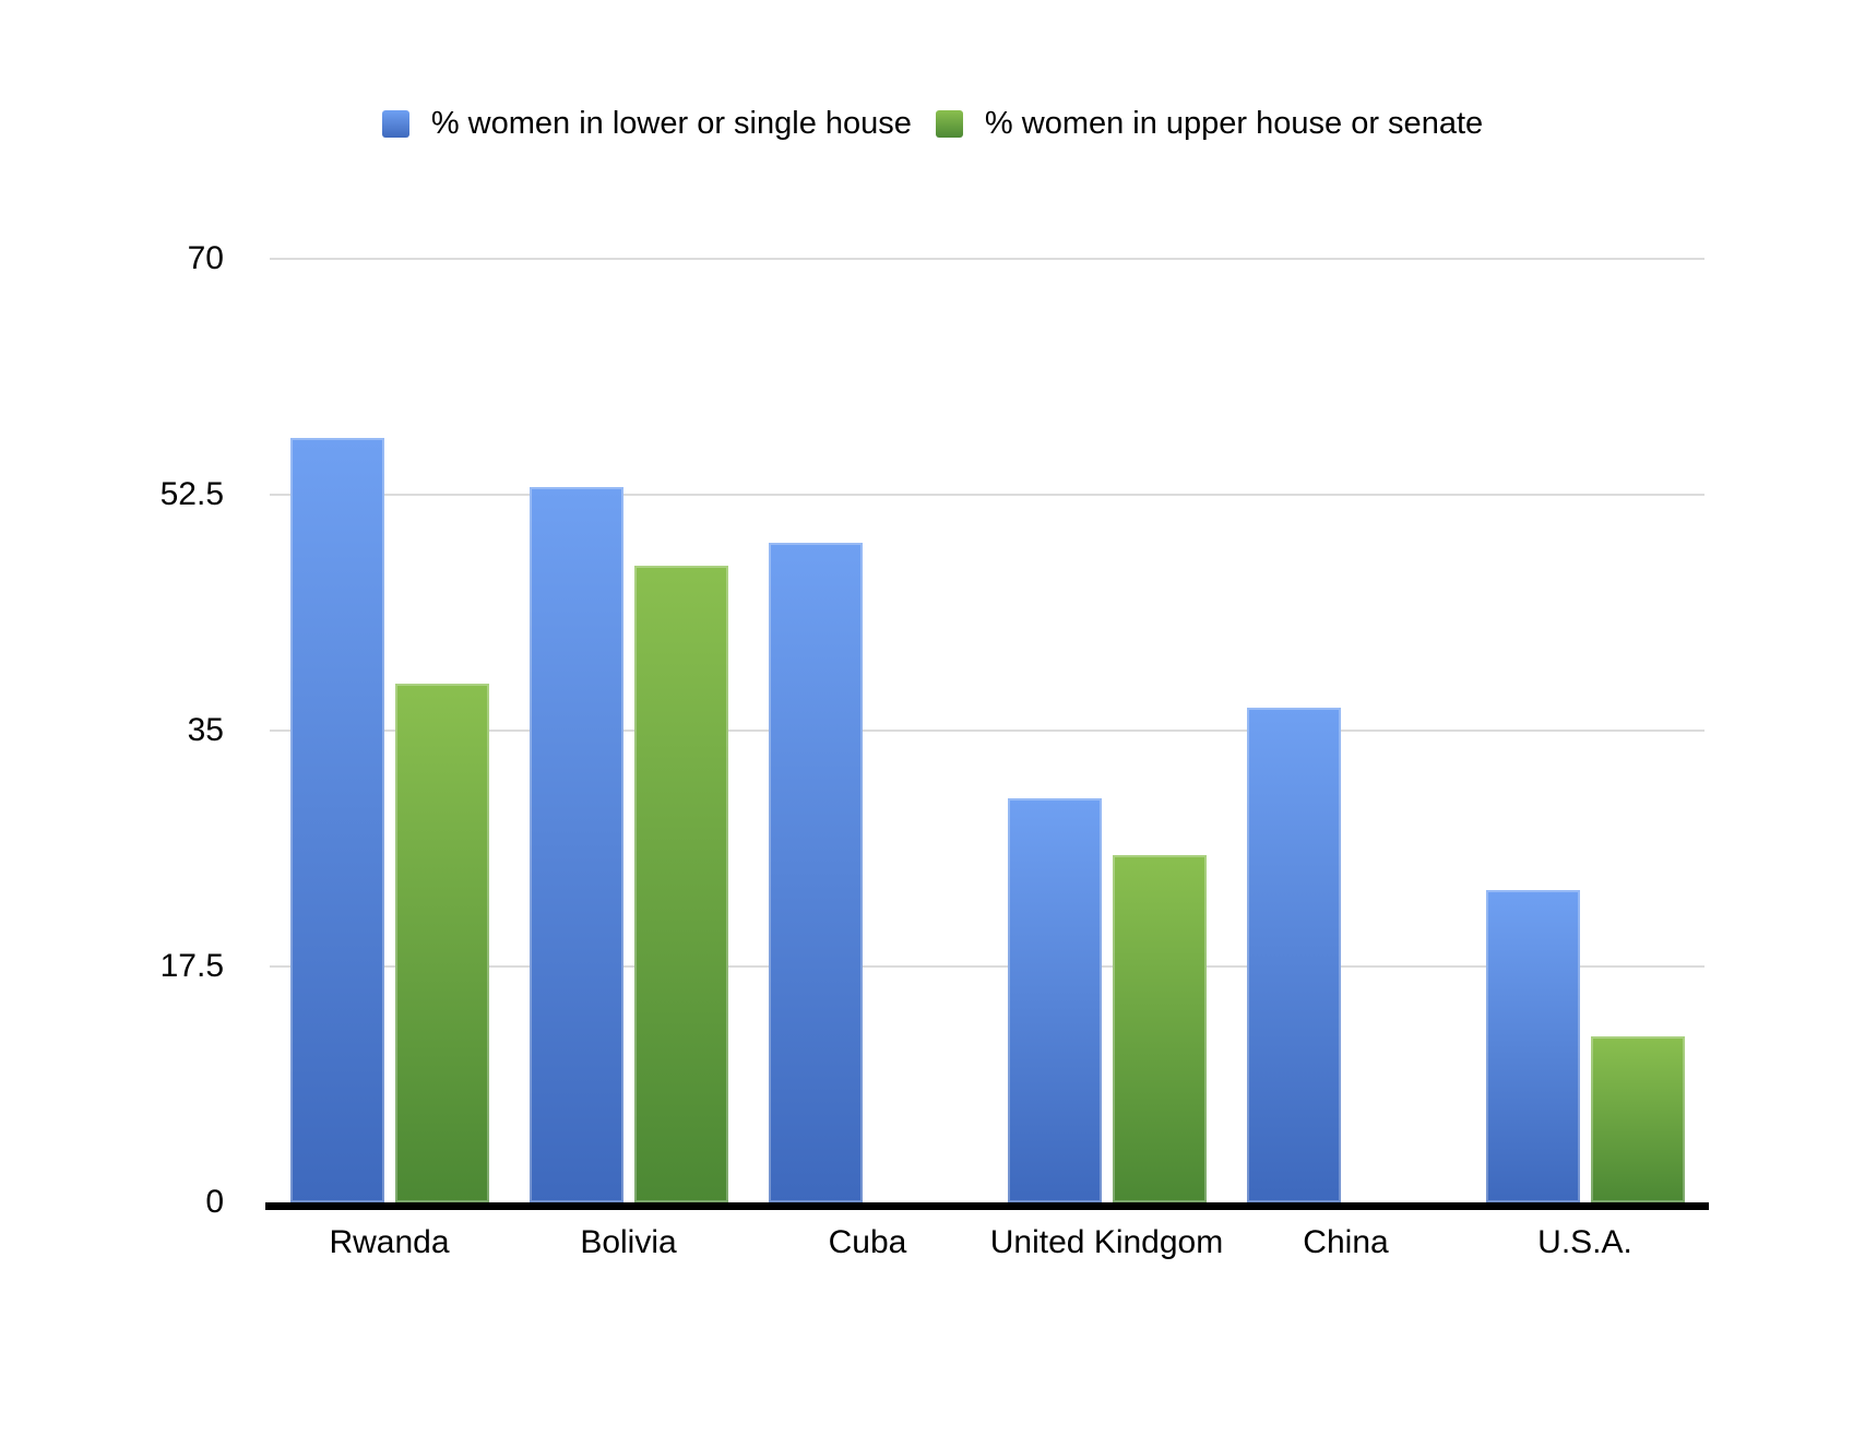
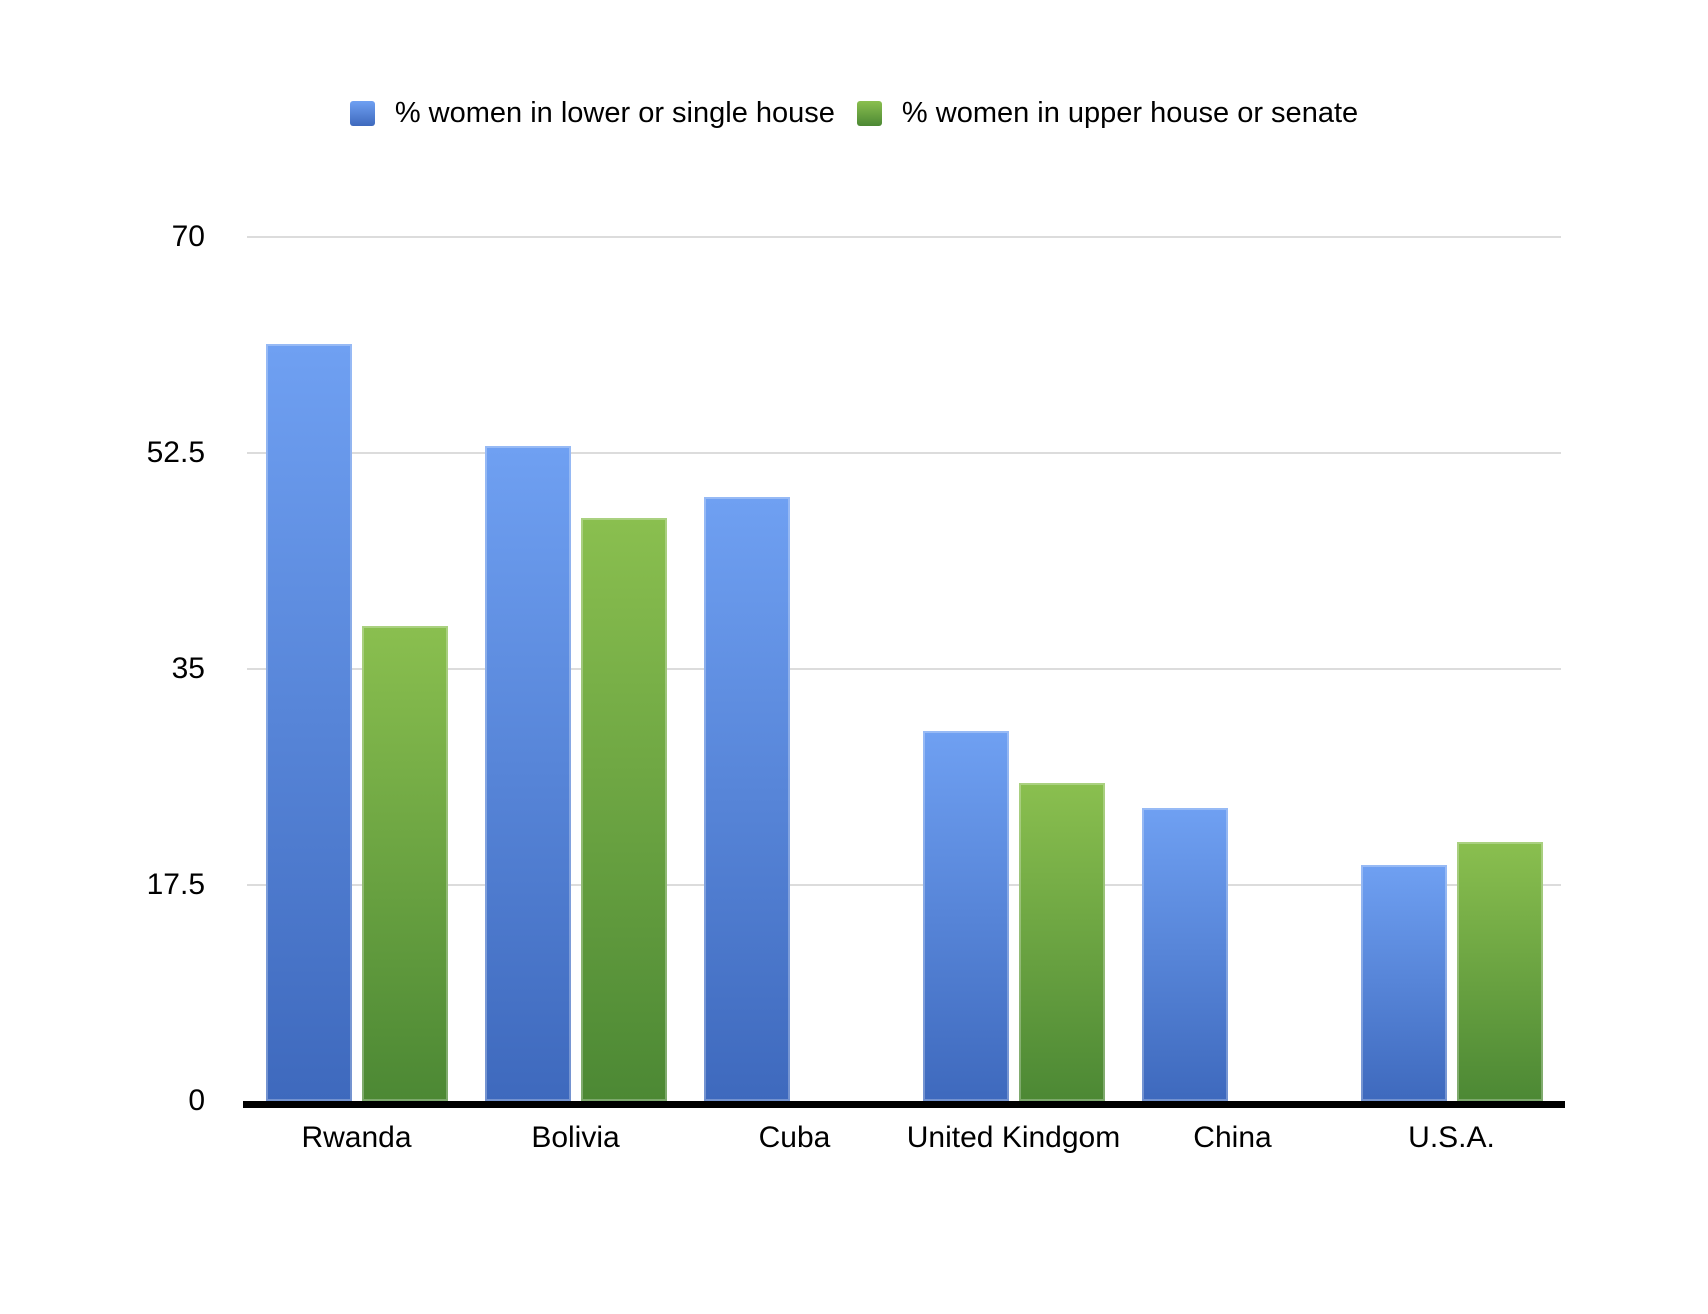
% women in lower or single house/Rwanda: 56.7 -> 61.3
% women in lower or single house/China: 36.7 -> 23.7
% women in lower or single house/U.S.A.: 23.2 -> 19.1
% women in upper house or senate/U.S.A.: 12.3 -> 21.0
